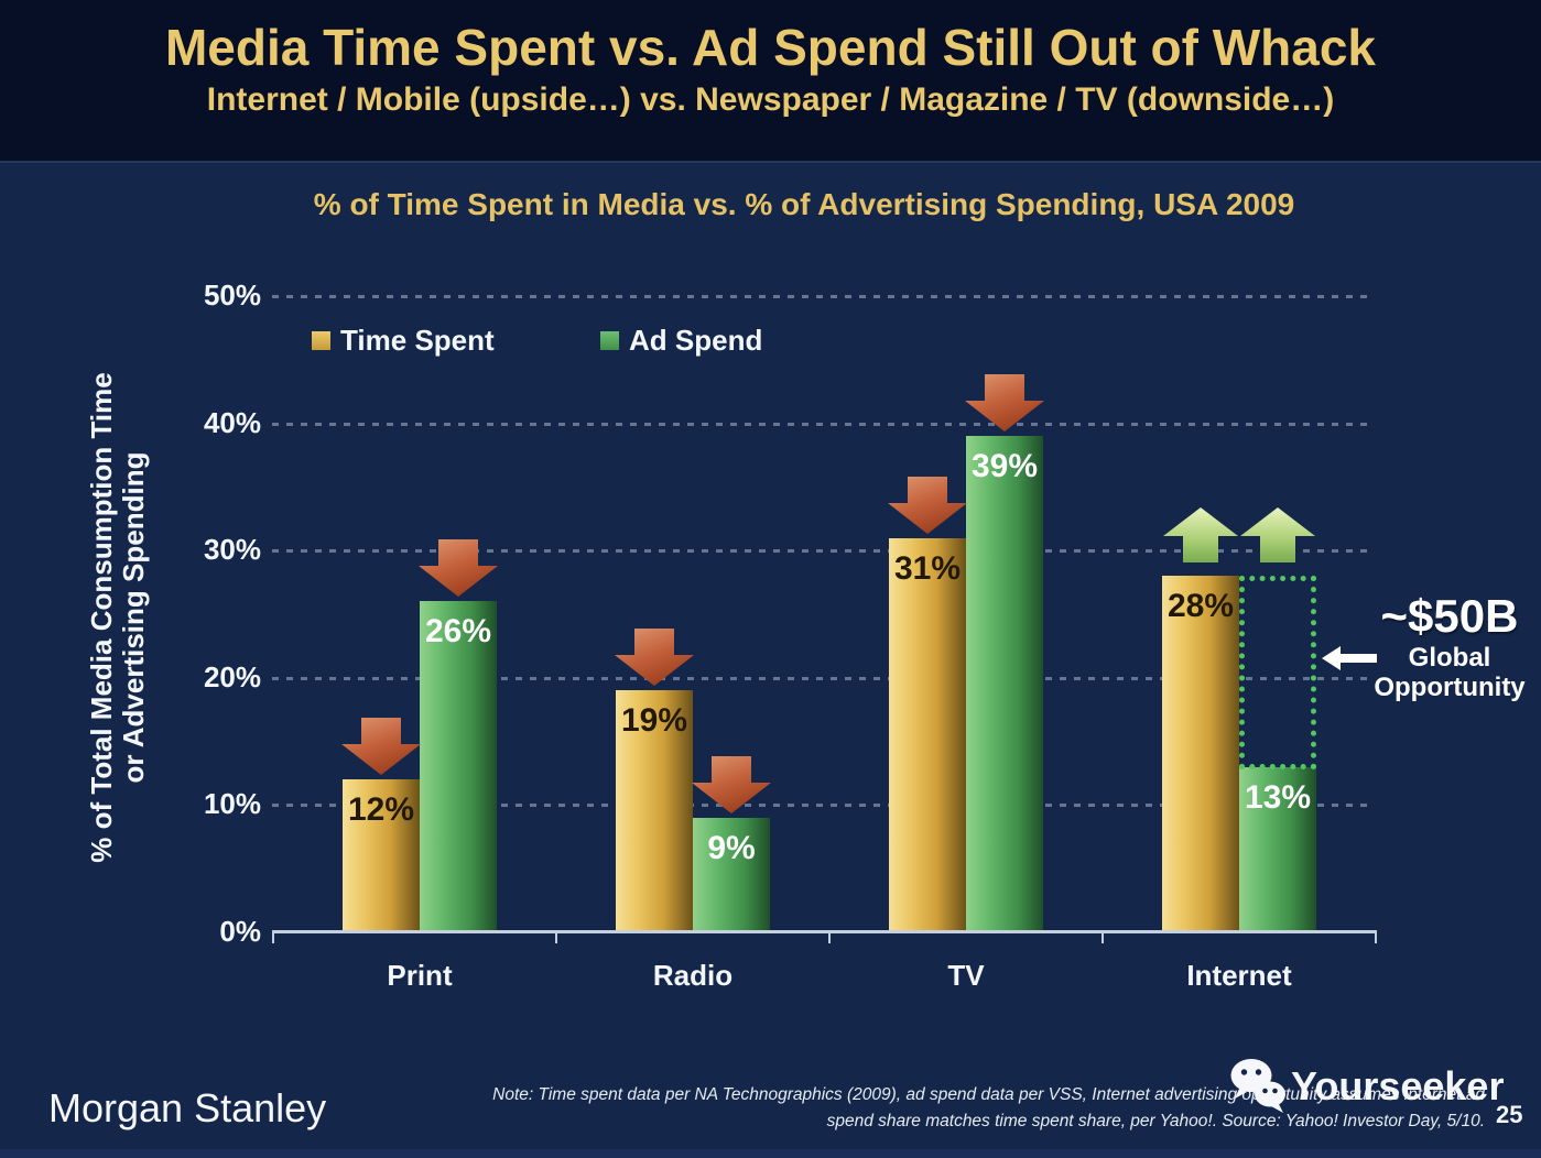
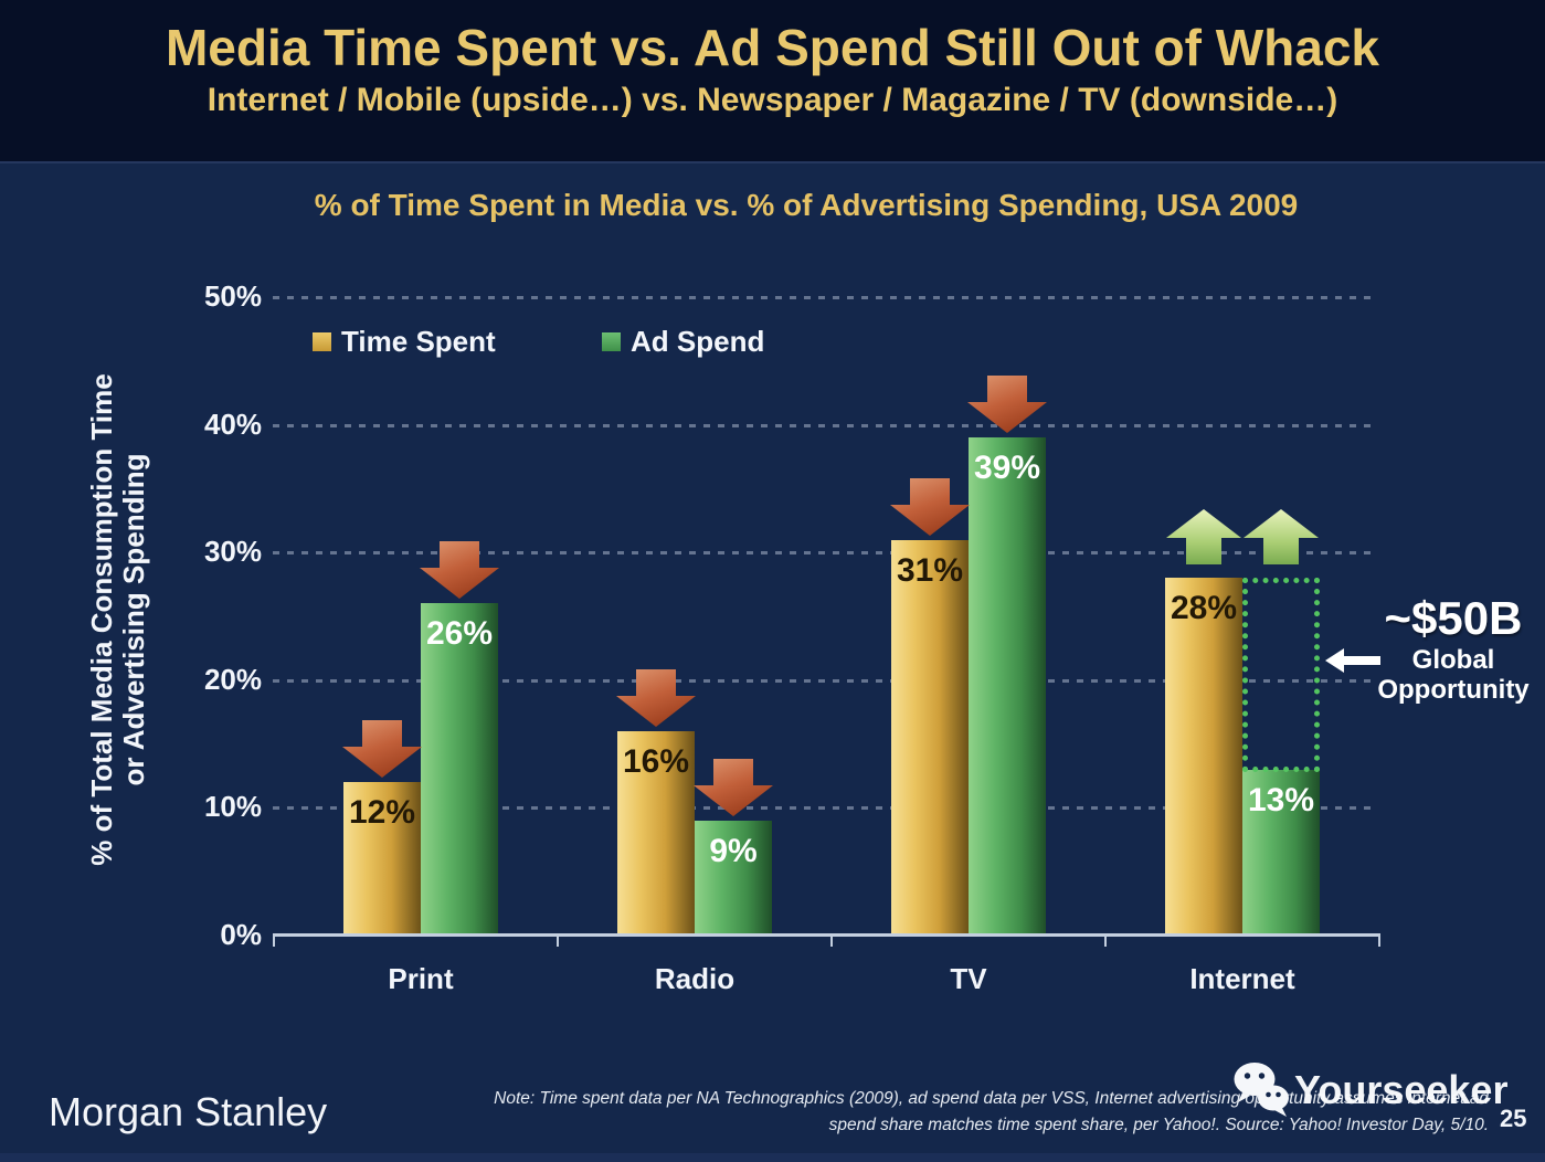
Time Spent/Radio: 19% -> 16%
